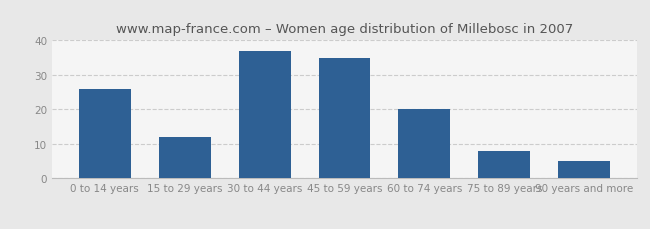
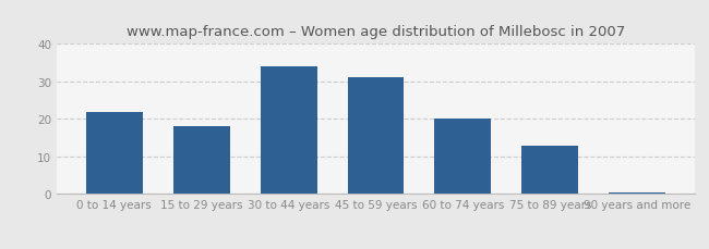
0 to 14 years: 26.0 -> 22.0
15 to 29 years: 12.0 -> 18.0
30 to 44 years: 37.0 -> 34.0
45 to 59 years: 35.0 -> 31.0
75 to 89 years: 8.0 -> 13.0
90 years and more: 5.0 -> 0.5
